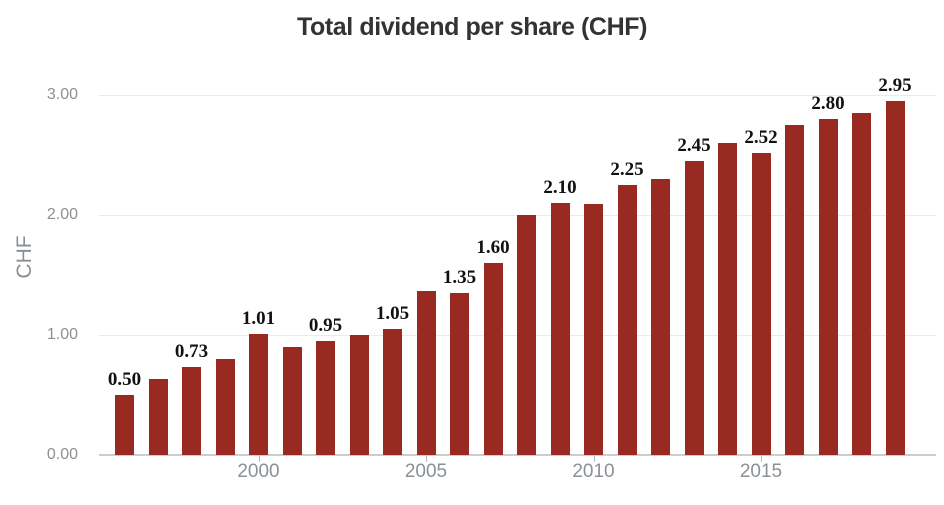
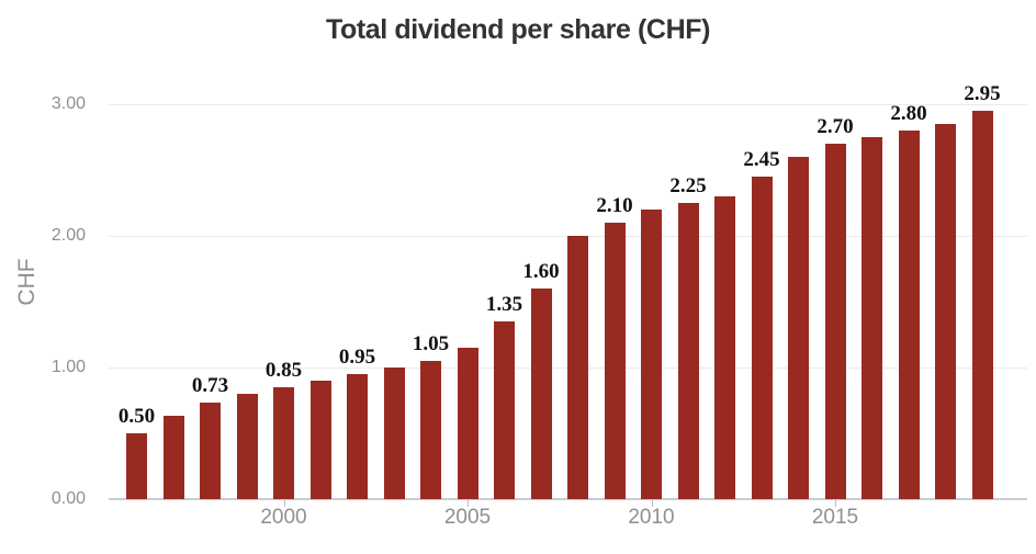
2000: 1.01 -> 0.85
2005: 1.37 -> 1.15
2010: 2.09 -> 2.20
2015: 2.52 -> 2.70
